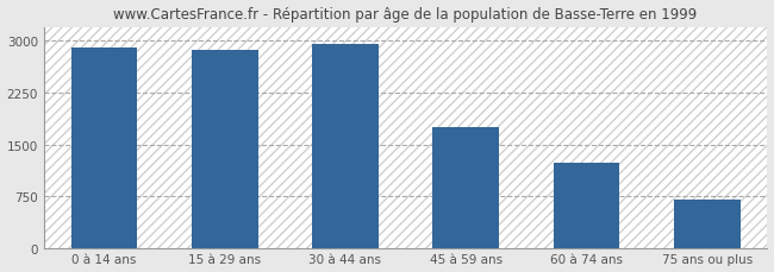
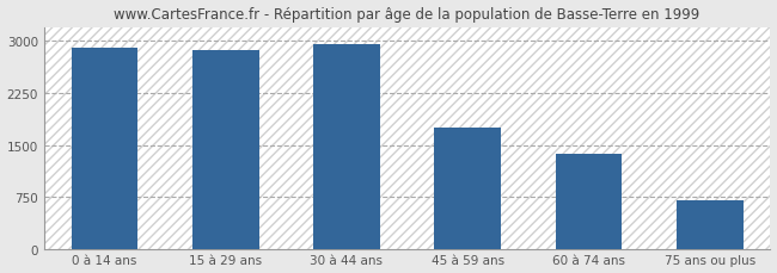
60 à 74 ans: 1240 -> 1380
